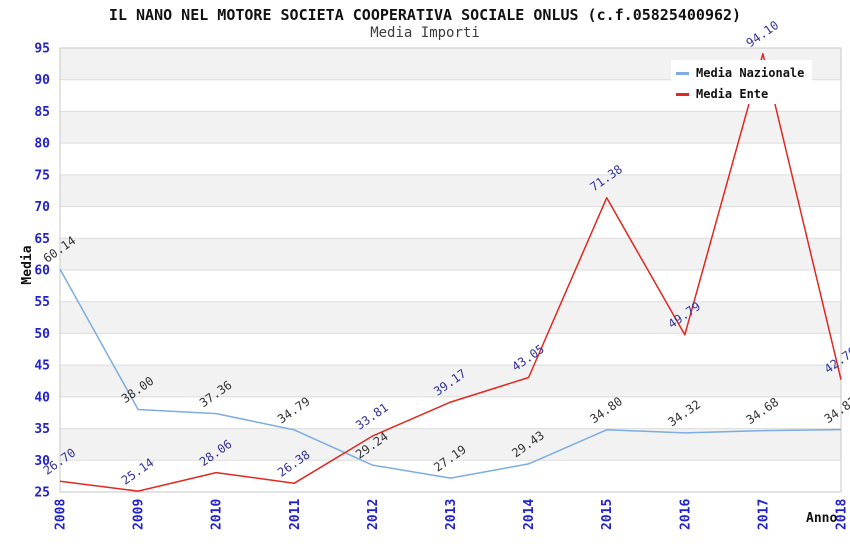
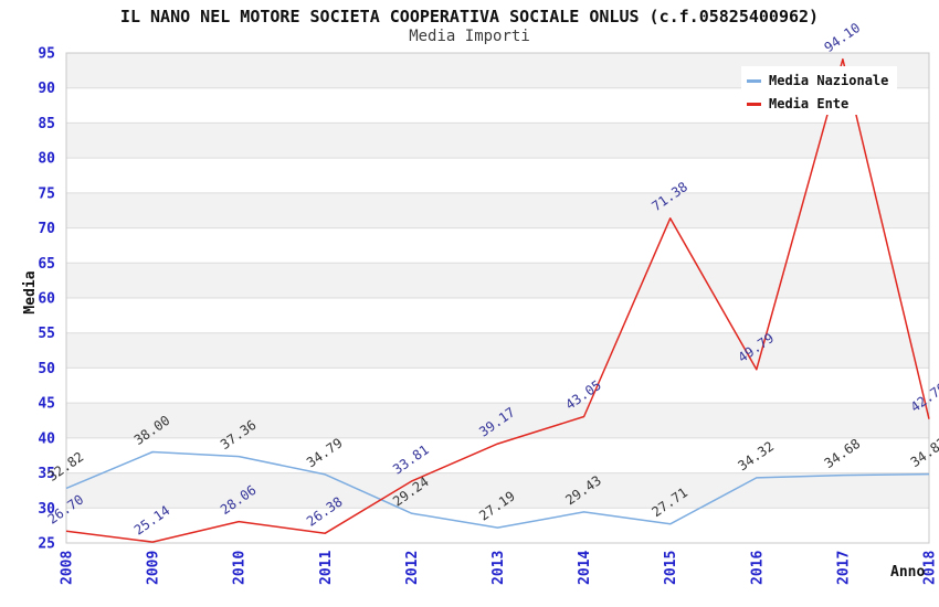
Media Nazionale/2008: 60.14 -> 32.82
Media Nazionale/2015: 34.80 -> 27.71
